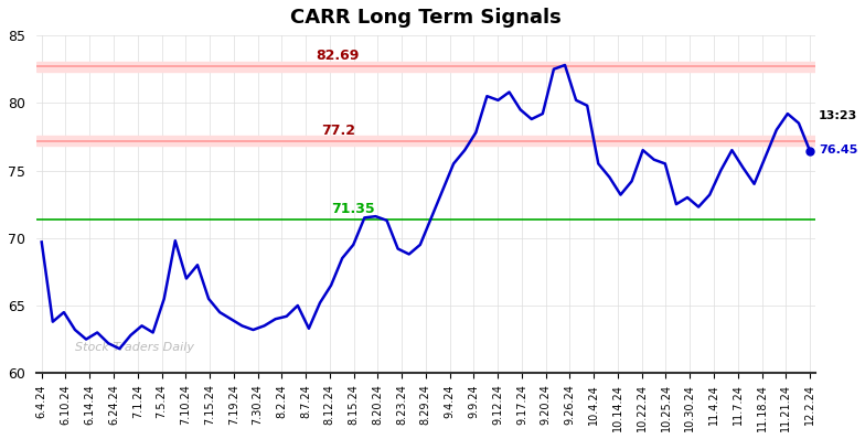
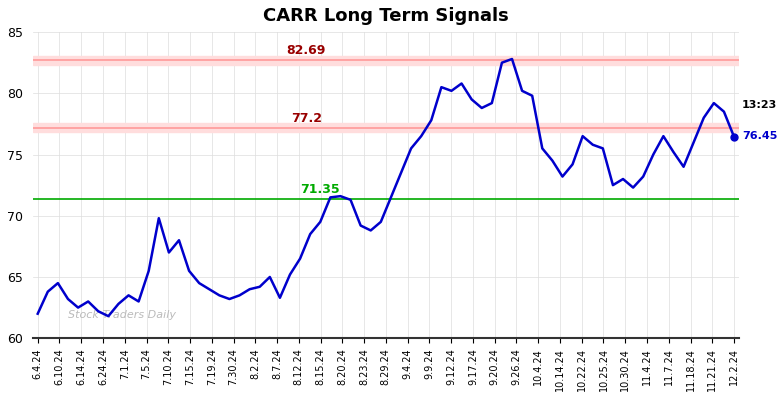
6.4.24: 69.7 -> 62.0
